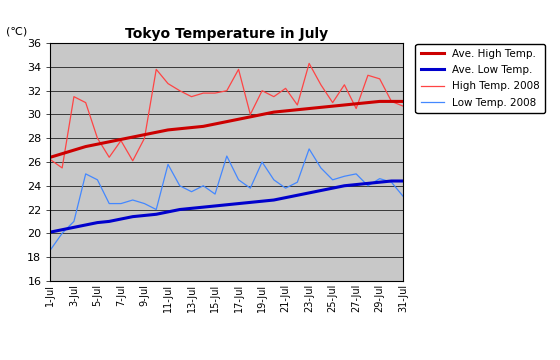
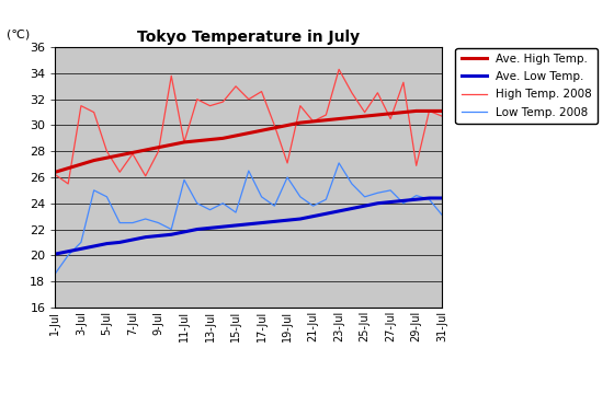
High Temp. 2008/11-Jul: 32.6 -> 28.7
High Temp. 2008/15-Jul: 31.8 -> 33.0
High Temp. 2008/17-Jul: 33.8 -> 32.6
High Temp. 2008/19-Jul: 32.0 -> 27.1
High Temp. 2008/21-Jul: 32.2 -> 30.3
High Temp. 2008/29-Jul: 33.0 -> 26.9
